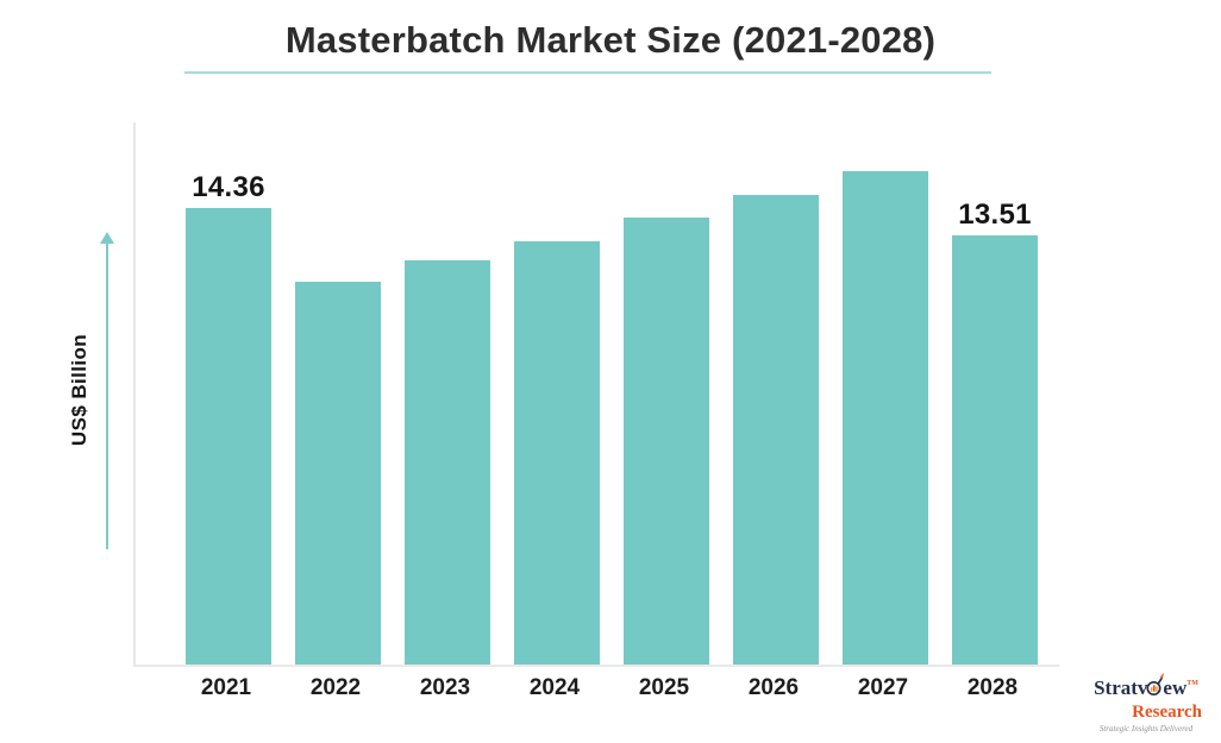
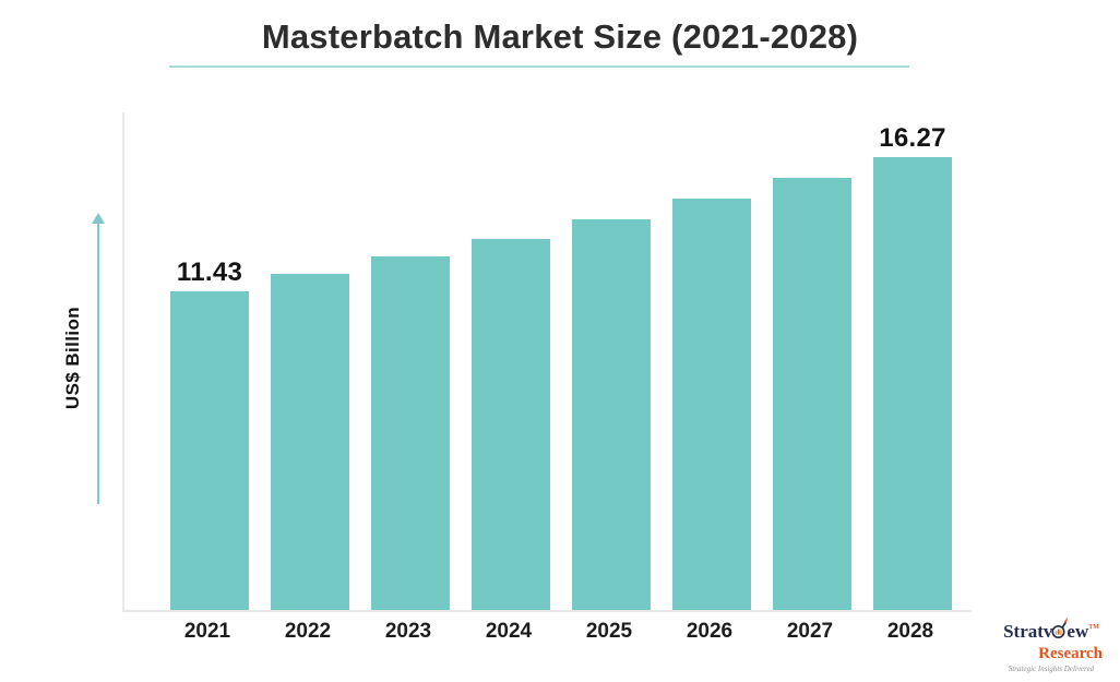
2021: 14.36 -> 11.43
2028: 13.51 -> 16.27
